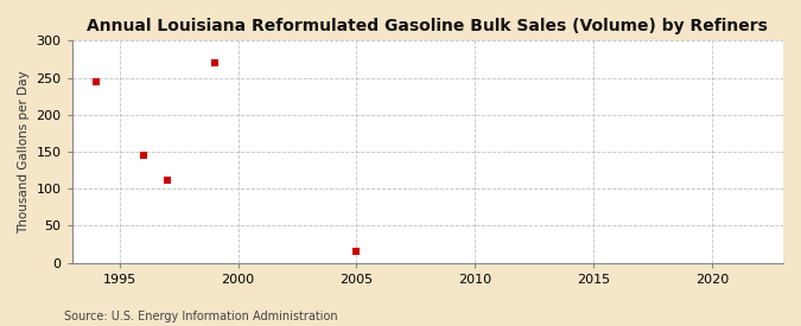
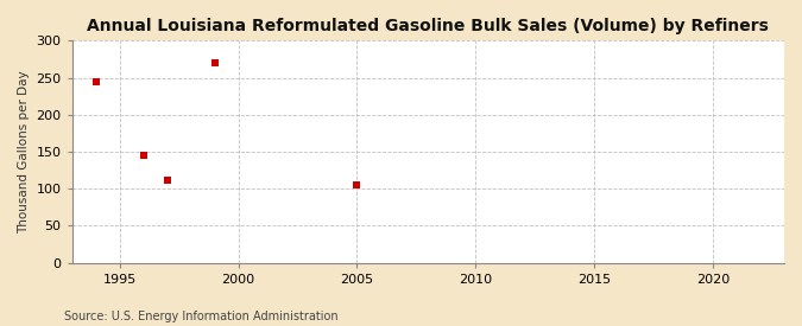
2005: 15 -> 106
